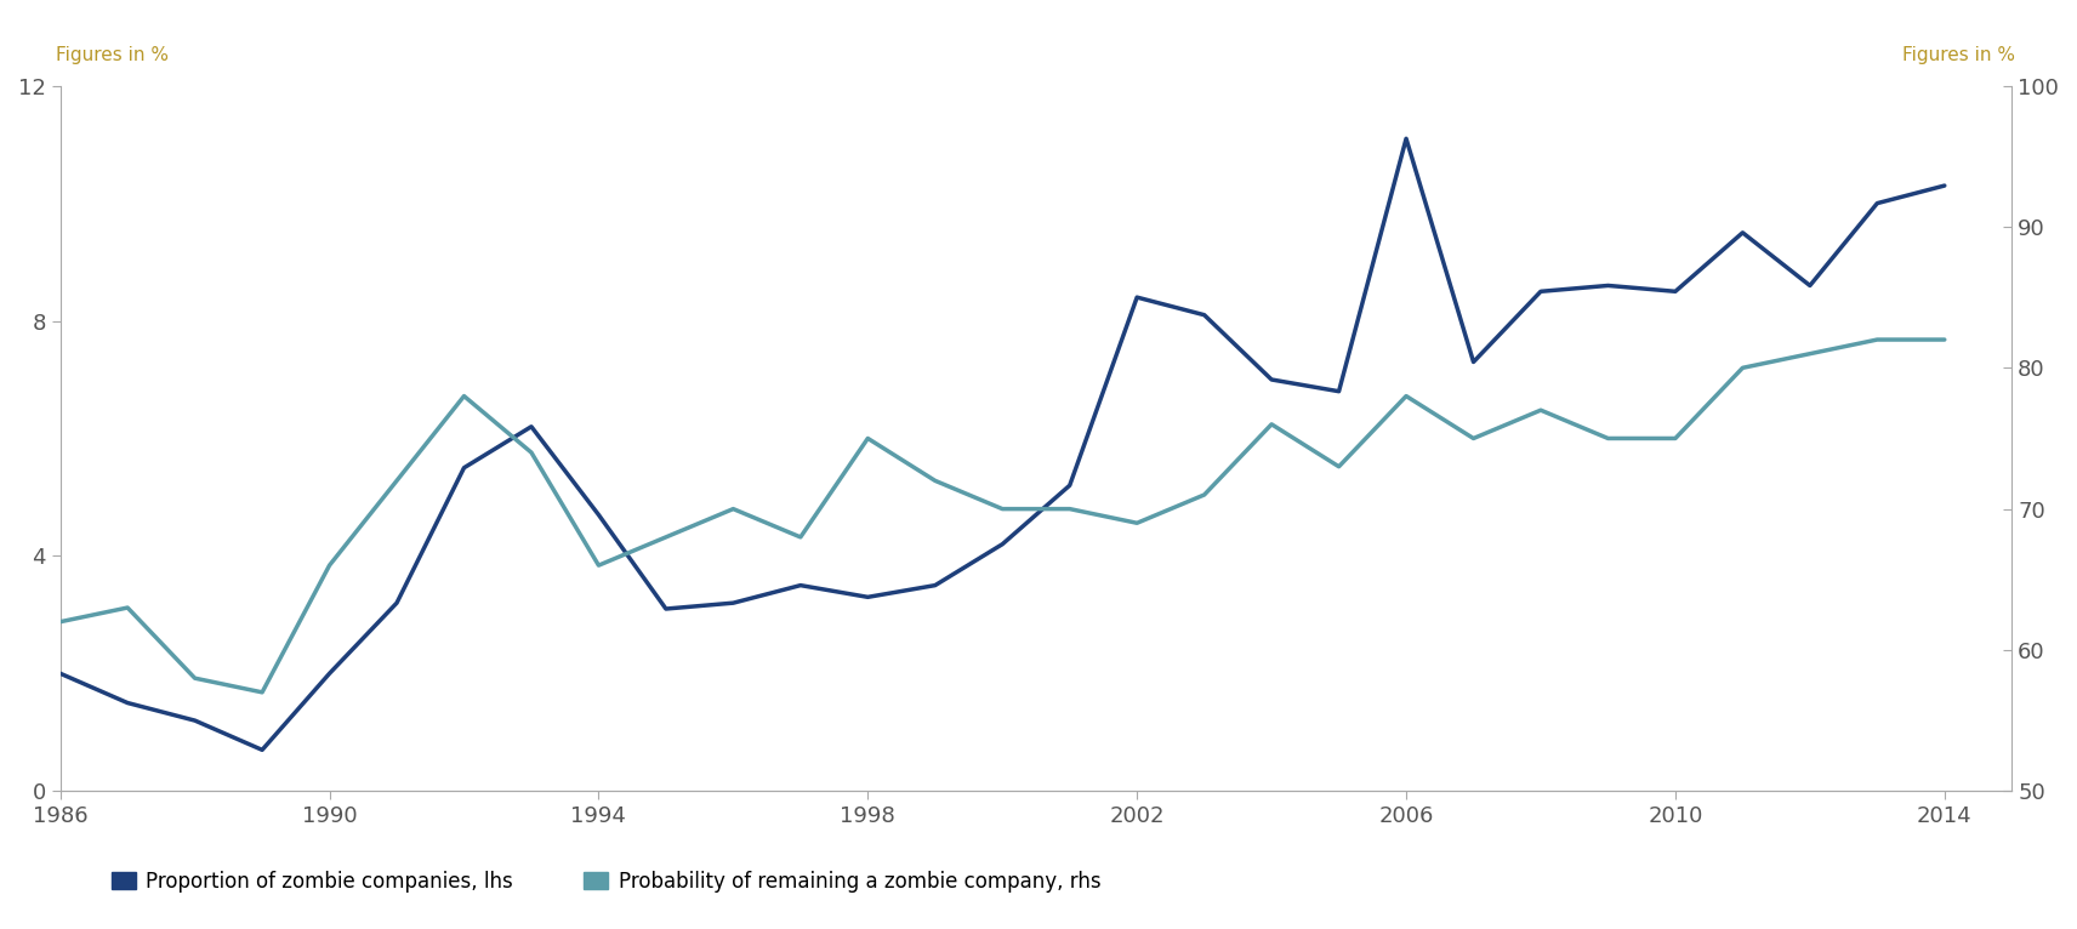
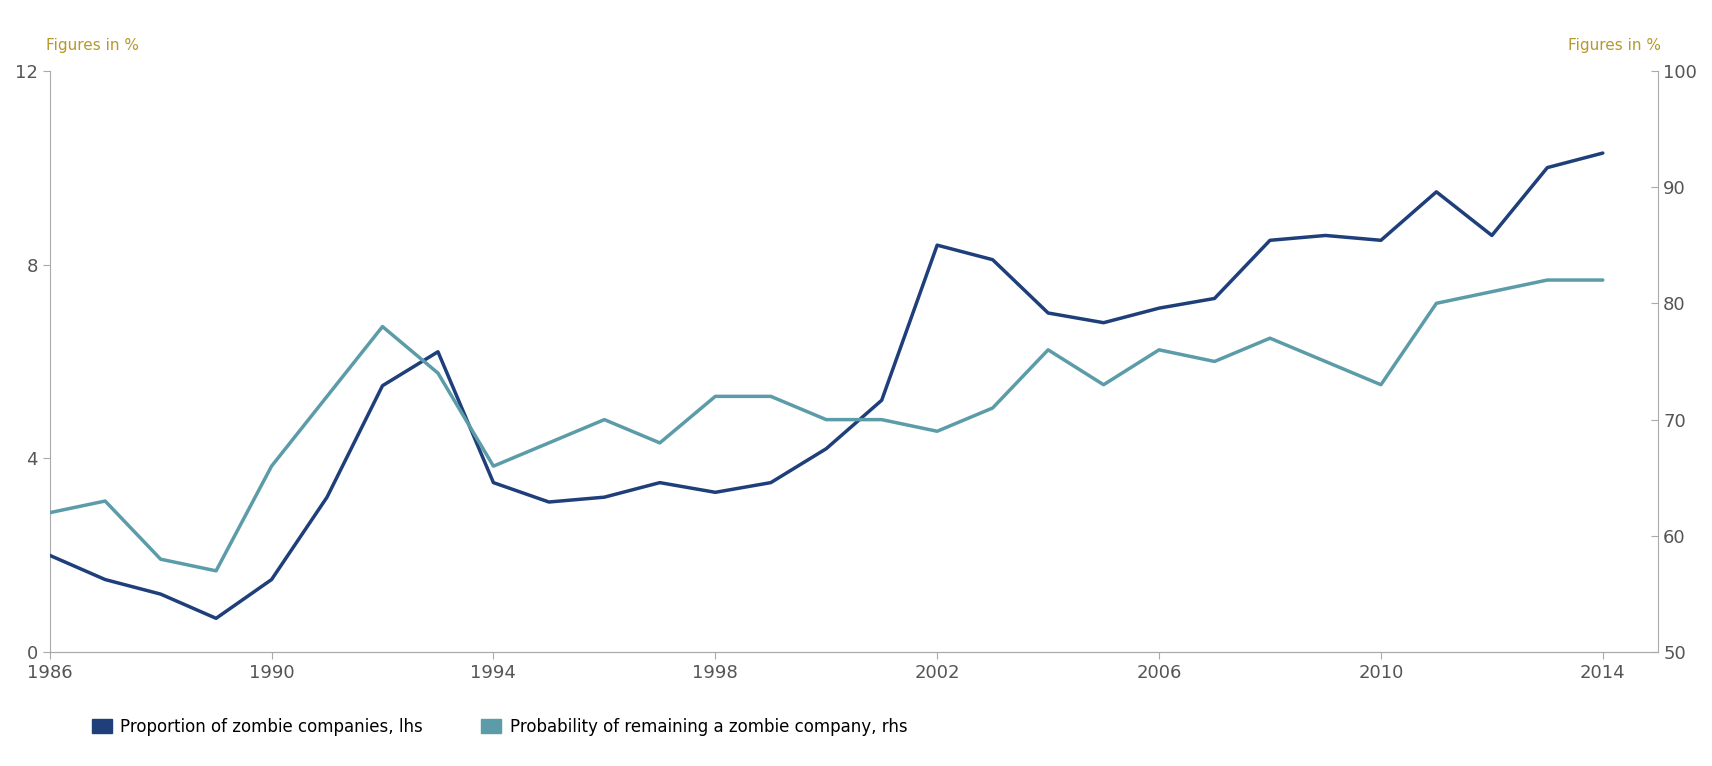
Proportion of zombie companies, lhs/1990: 2.0 -> 1.5
Proportion of zombie companies, lhs/1994: 4.7 -> 3.5
Probability of remaining a zombie company, rhs/1998: 75 -> 72
Proportion of zombie companies, lhs/2006: 11.1 -> 7.1
Probability of remaining a zombie company, rhs/2006: 78 -> 76
Probability of remaining a zombie company, rhs/2010: 75 -> 73
